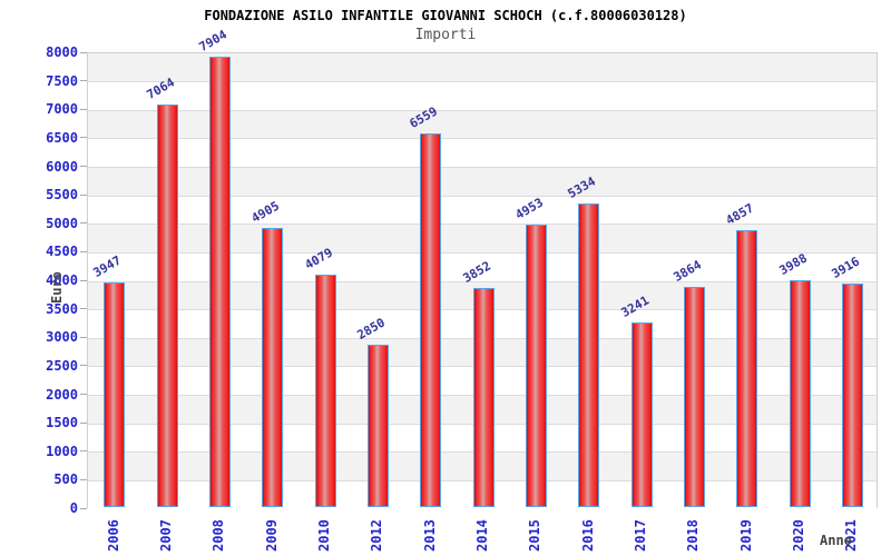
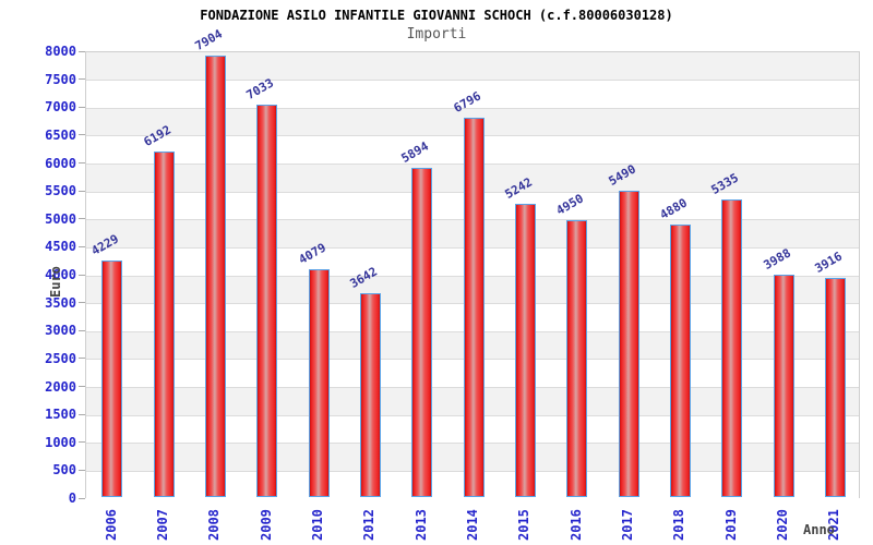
2006: 3947 -> 4229
2007: 7064 -> 6192
2009: 4905 -> 7033
2012: 2850 -> 3642
2013: 6559 -> 5894
2014: 3852 -> 6796
2015: 4953 -> 5242
2016: 5334 -> 4950
2017: 3241 -> 5490
2018: 3864 -> 4880
2019: 4857 -> 5335
